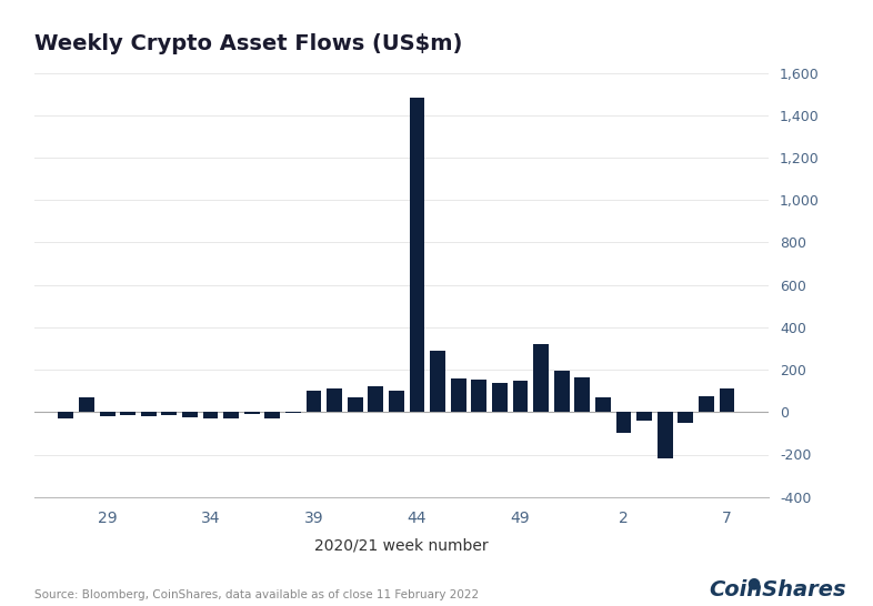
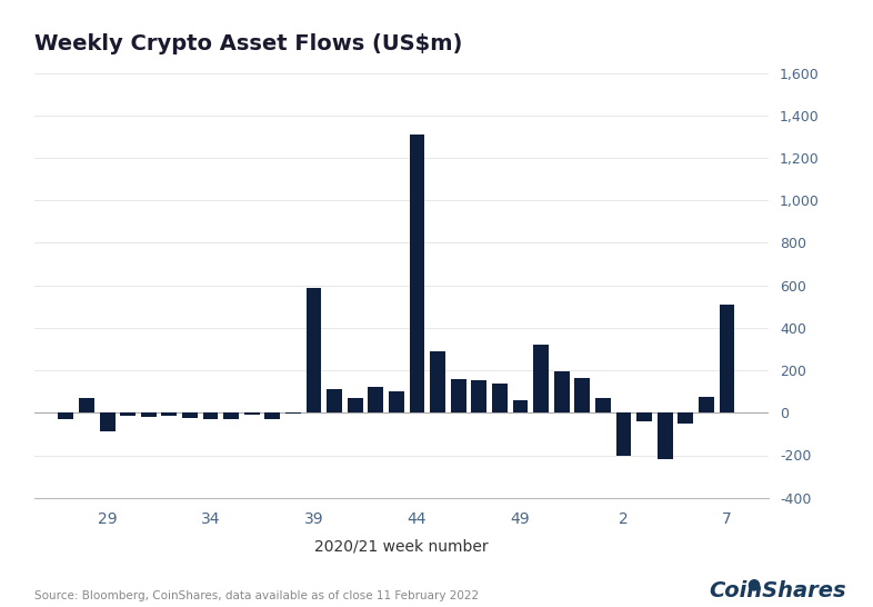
29: -20 -> -90
39: 100 -> 590
44: 1,480 -> 1,310
49: 150 -> 60
2: -100 -> -200
7: 110 -> 510
